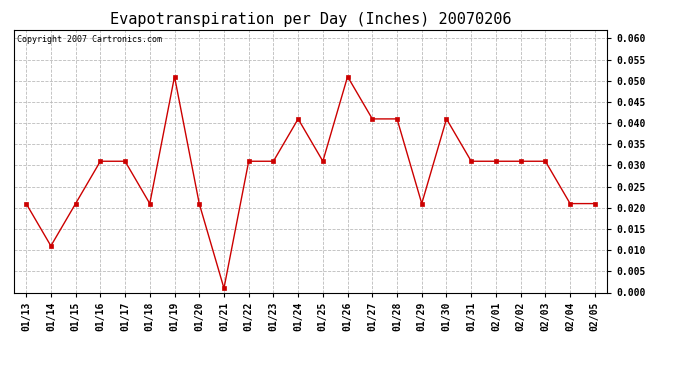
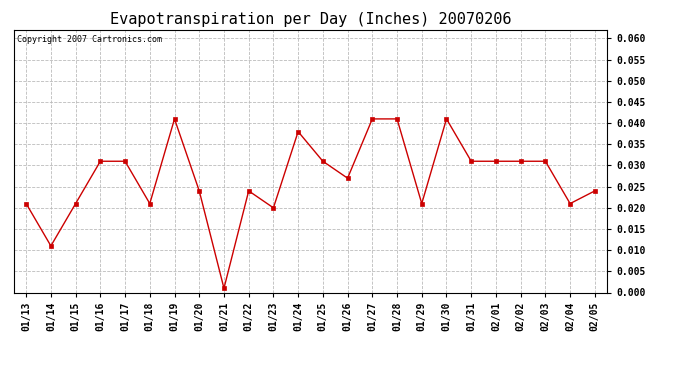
01/19: 0.051 -> 0.041
01/20: 0.021 -> 0.024
01/22: 0.031 -> 0.024
01/23: 0.031 -> 0.020
01/24: 0.041 -> 0.038
01/26: 0.051 -> 0.027
02/05: 0.021 -> 0.024
